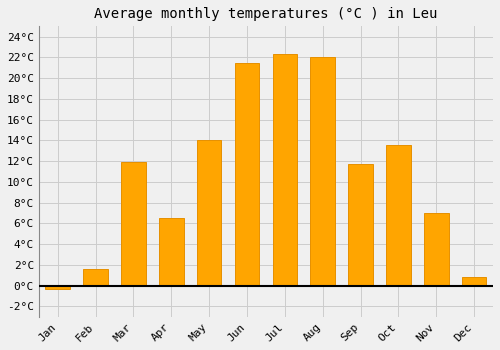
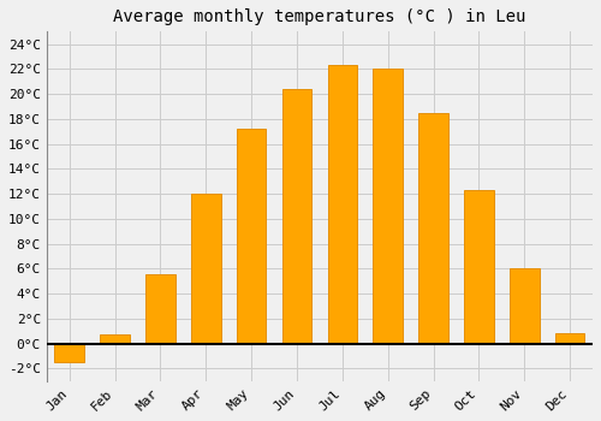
Jan: -0.3°C -> -1.5°C
Feb: 1.6°C -> 0.7°C
Mar: 11.9°C -> 5.6°C
Apr: 6.5°C -> 12.0°C
May: 14.0°C -> 17.2°C
Jun: 21.5°C -> 20.4°C
Sep: 11.7°C -> 18.5°C
Oct: 13.6°C -> 12.3°C
Nov: 7.0°C -> 6.0°C
